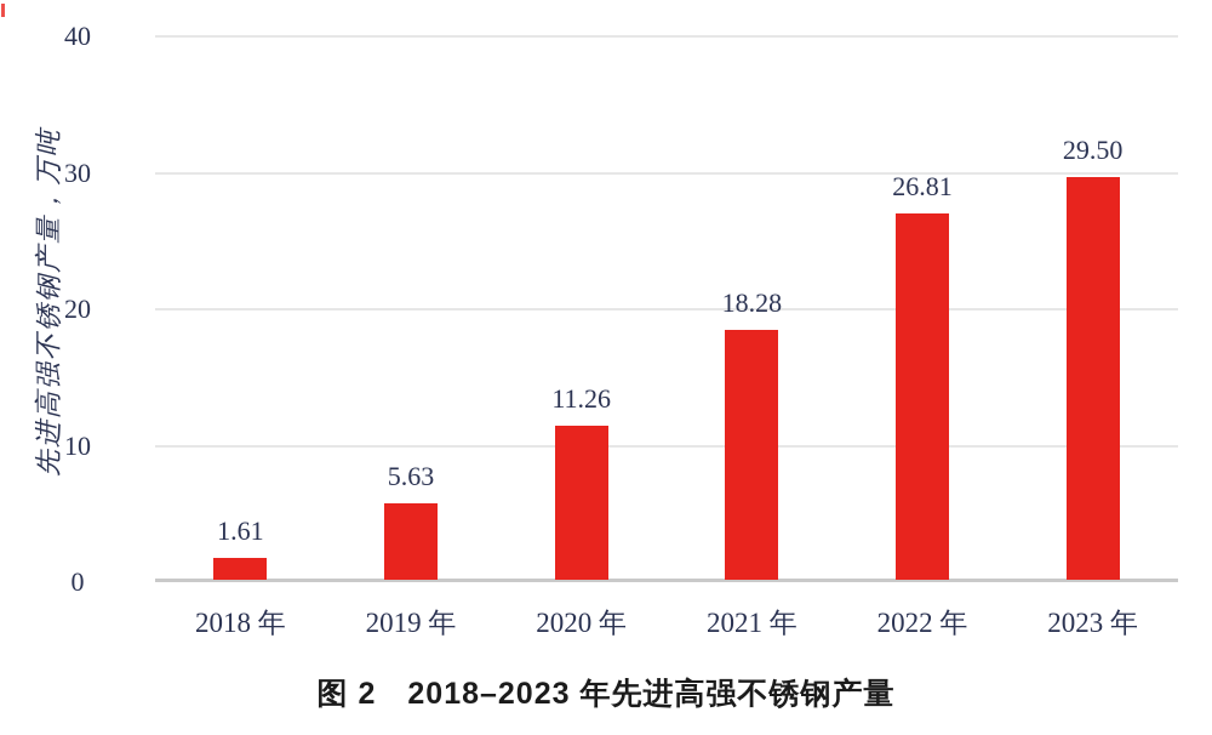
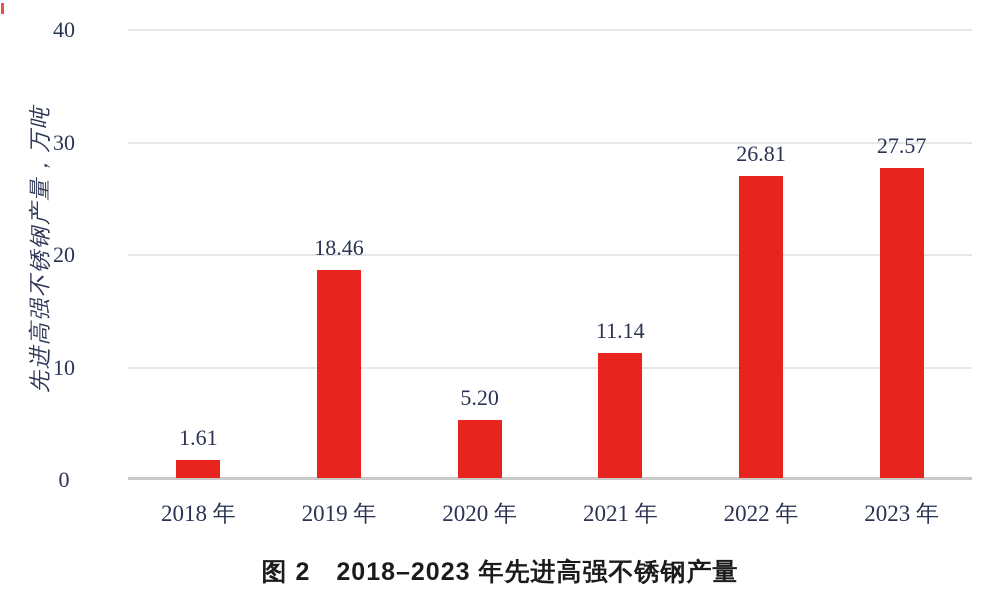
2019 年: 5.63 -> 18.46
2020 年: 11.26 -> 5.20
2021 年: 18.28 -> 11.14
2023 年: 29.50 -> 27.57
